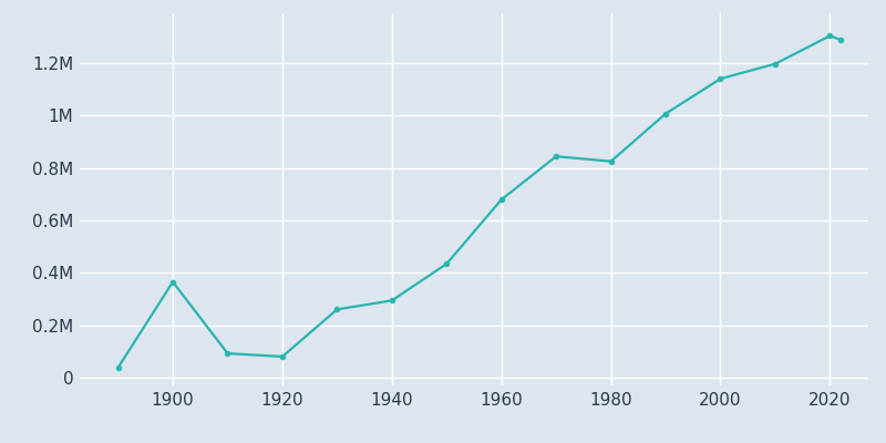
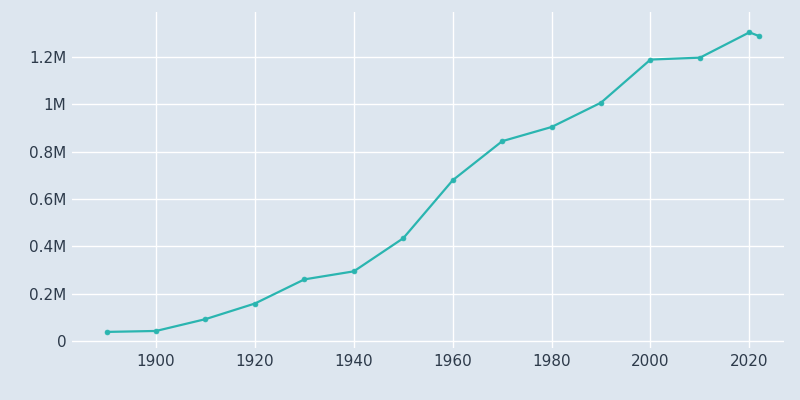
1900: 0.365M -> 0.042M
1920: 0.080M -> 0.158M
1980: 0.825M -> 0.904M
2000: 1.140M -> 1.189M
